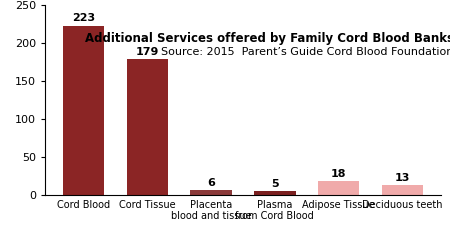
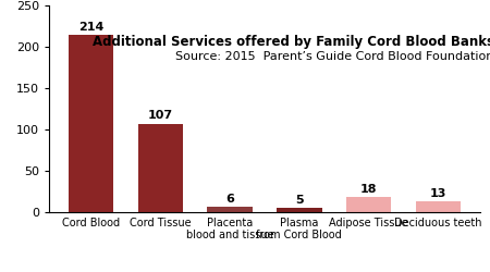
Cord Blood: 223 -> 214
Cord Tissue: 179 -> 107
